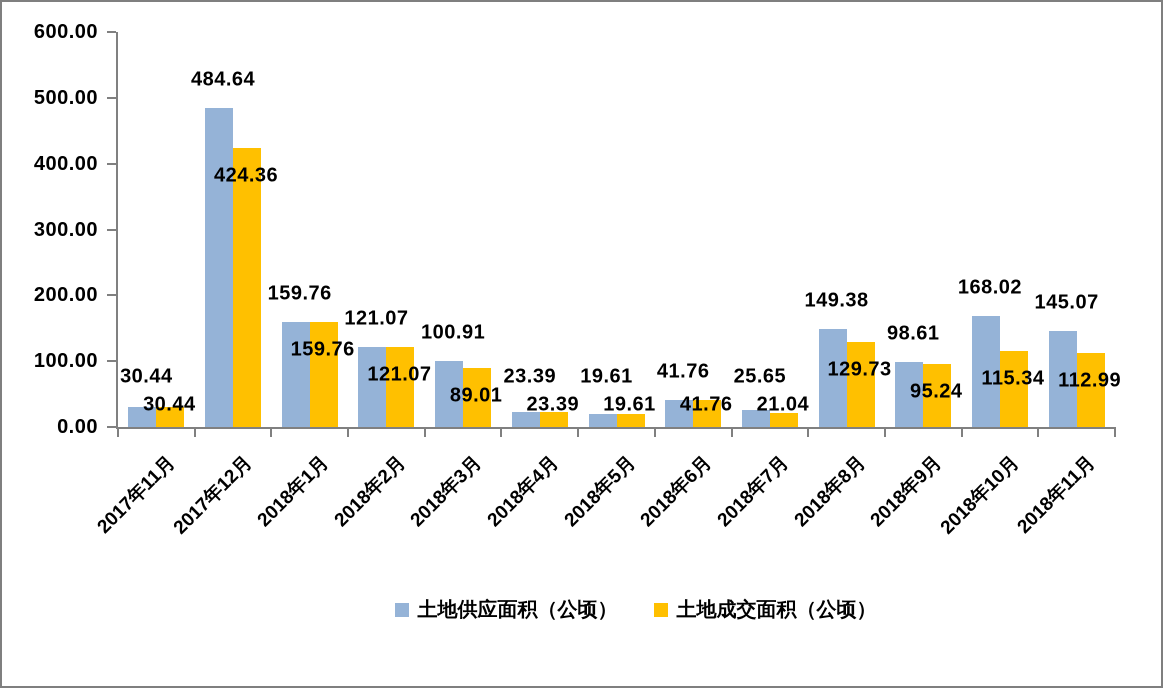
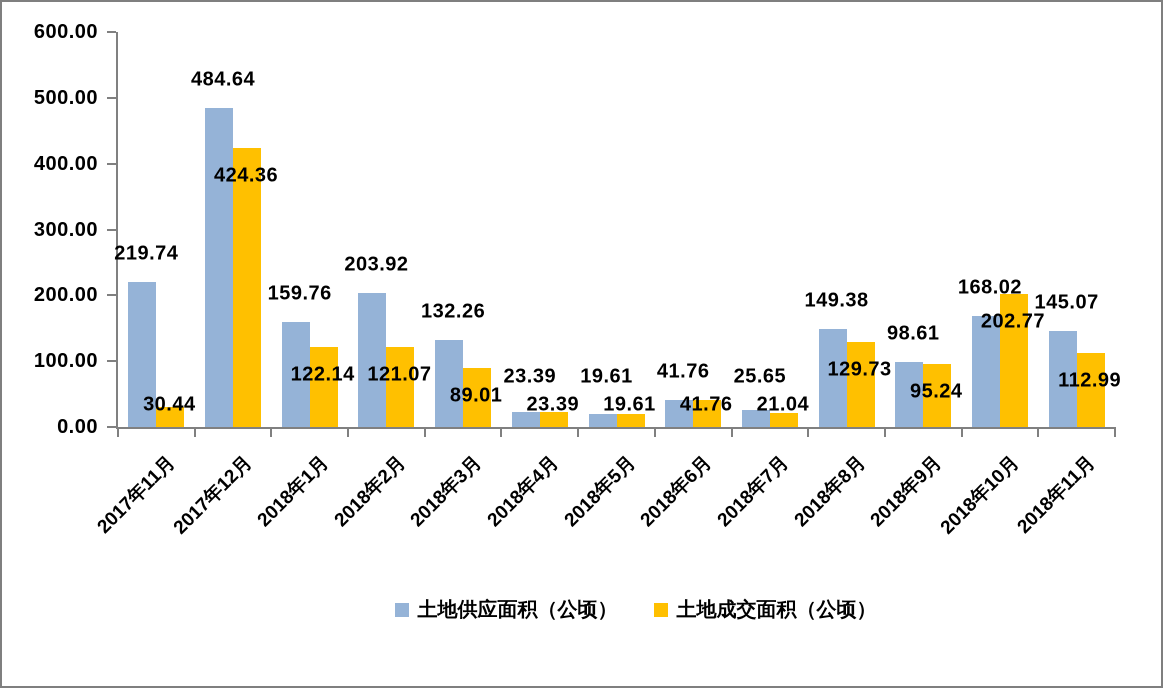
土地供应面积（公顷）/2017年11月: 30.44 -> 219.74
土地成交面积（公顷）/2018年1月: 159.76 -> 122.14
土地供应面积（公顷）/2018年2月: 121.07 -> 203.92
土地供应面积（公顷）/2018年3月: 100.91 -> 132.26
土地成交面积（公顷）/2018年10月: 115.34 -> 202.77
